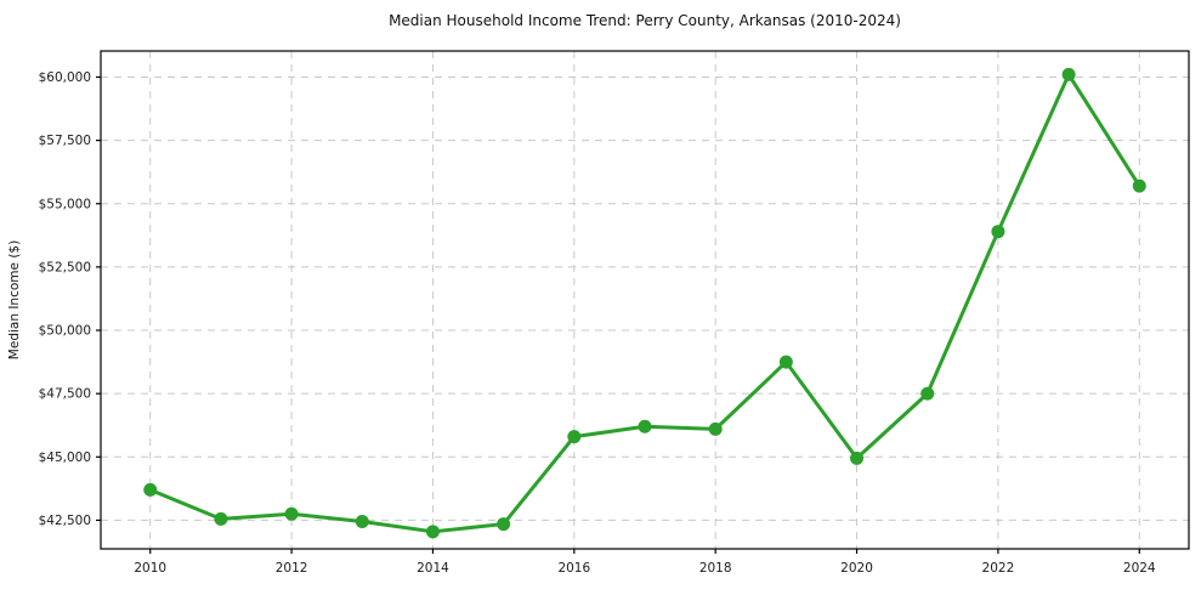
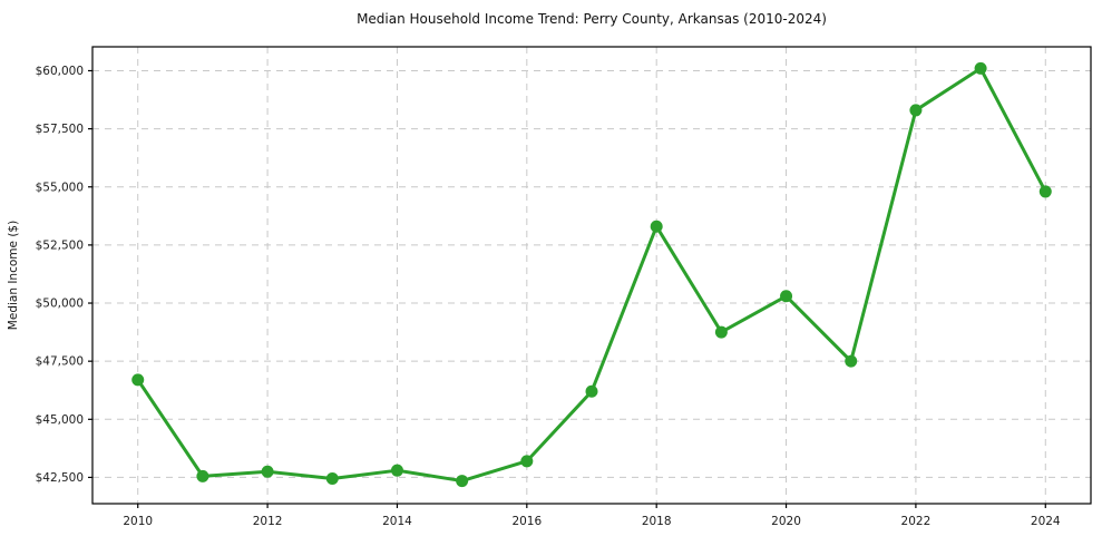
2010: $43700 -> $46700
2014: $42000 -> $42800
2016: $45800 -> $43200
2018: $46100 -> $53300
2020: $45000 -> $50300
2022: $53900 -> $58300
2024: $55700 -> $54800
